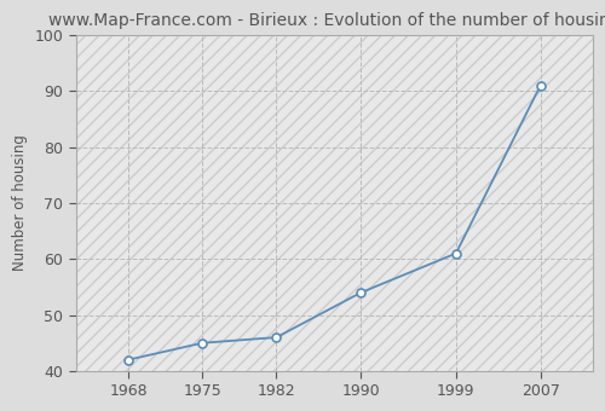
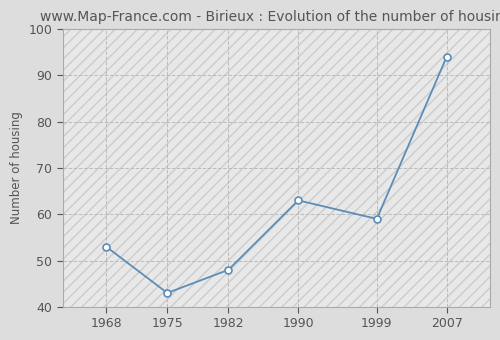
1968: 42 -> 53
1975: 45 -> 43
1982: 46 -> 48
1990: 54 -> 63
1999: 61 -> 59
2007: 91 -> 94
